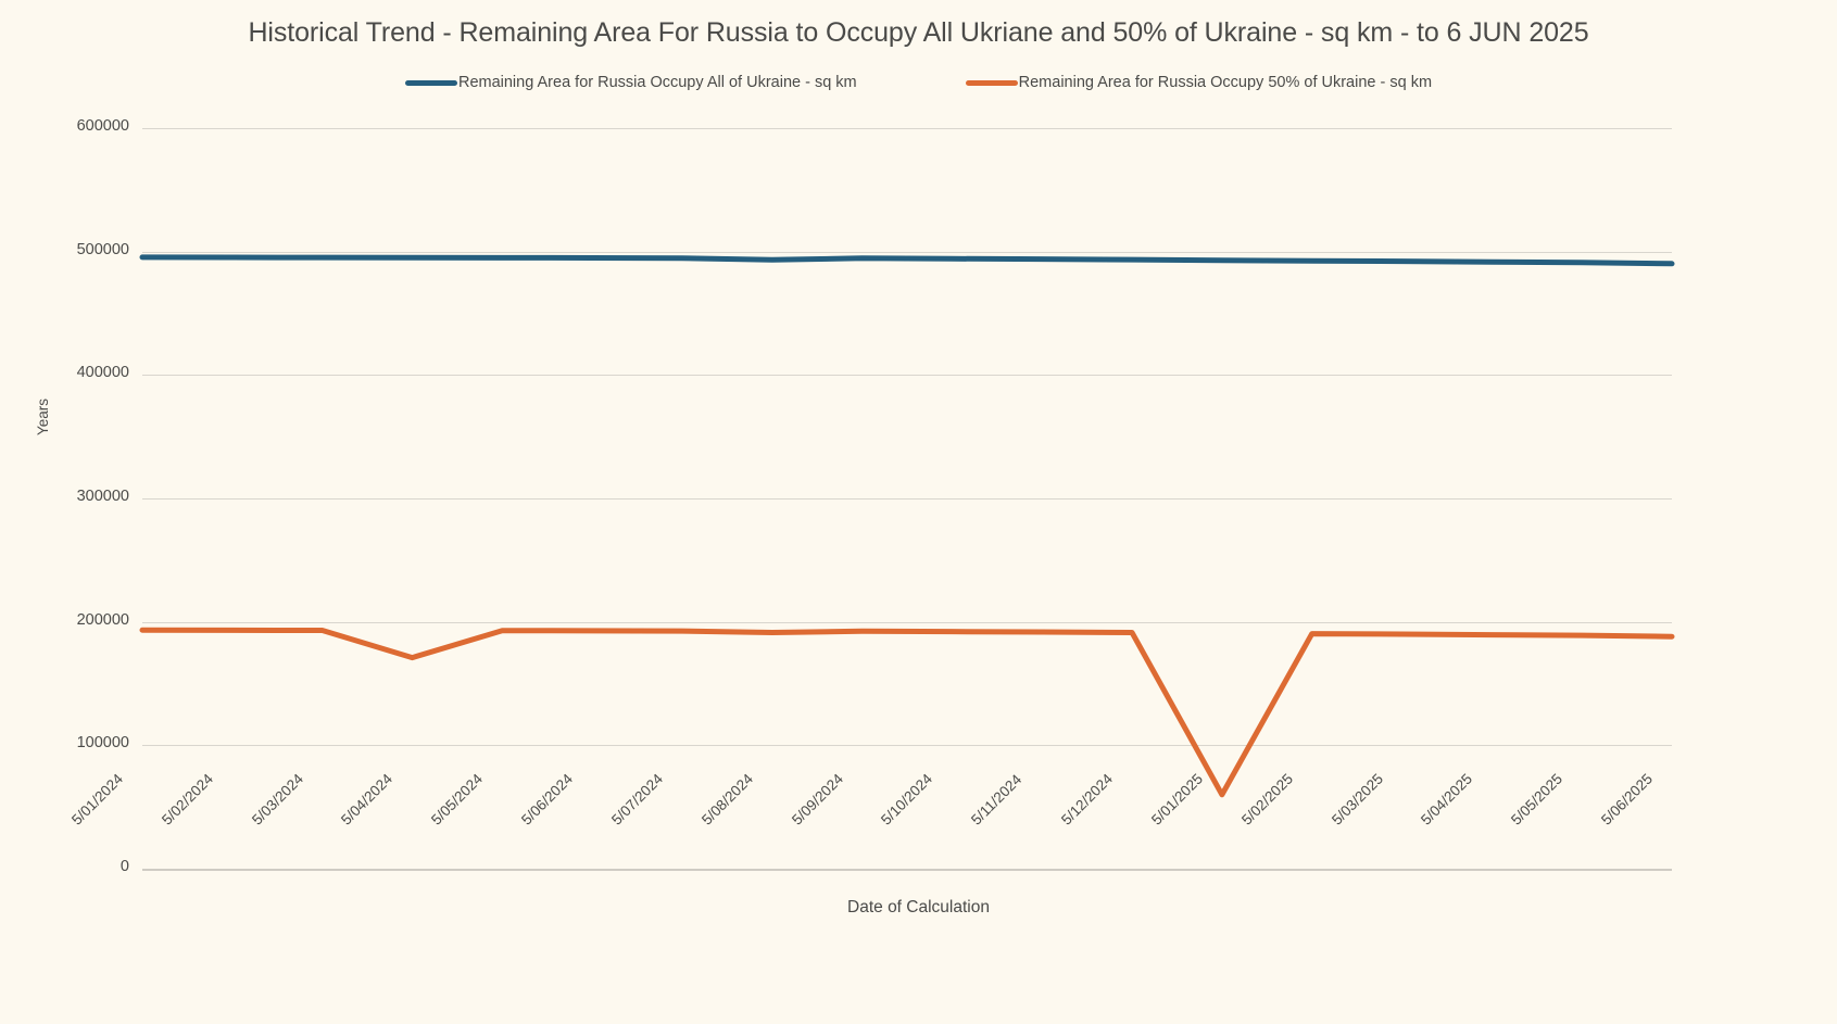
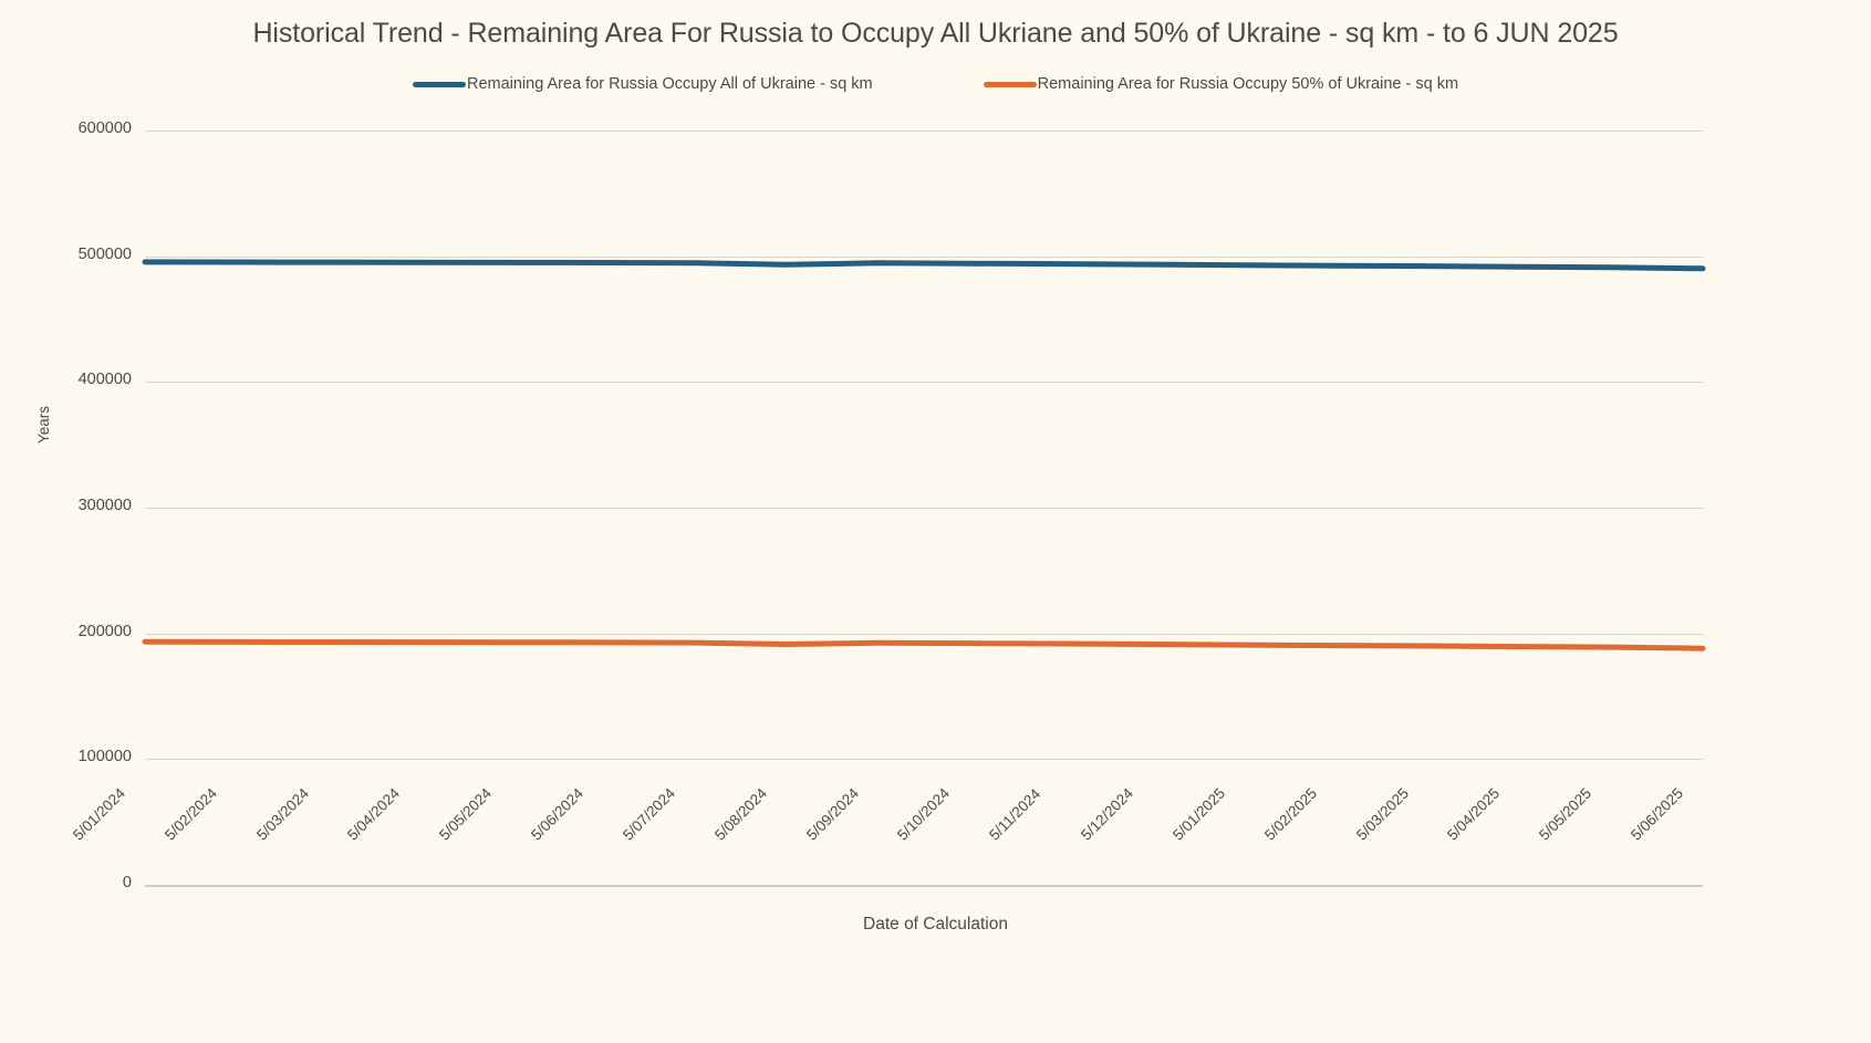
Remaining Area for Russia Occupy 50% of Ukraine - sq km/5/04/2024: 171000 -> 193000
Remaining Area for Russia Occupy 50% of Ukraine - sq km/5/01/2025: 60000 -> 191000
